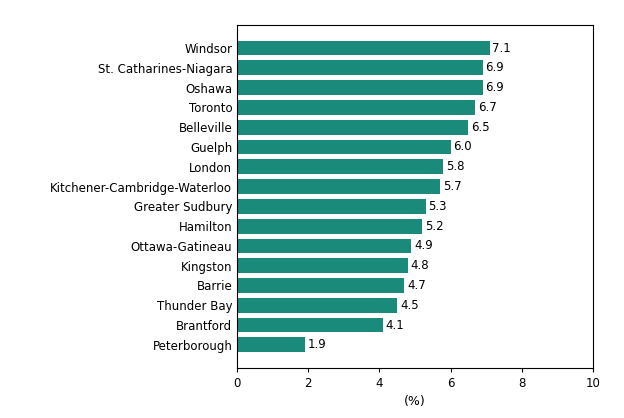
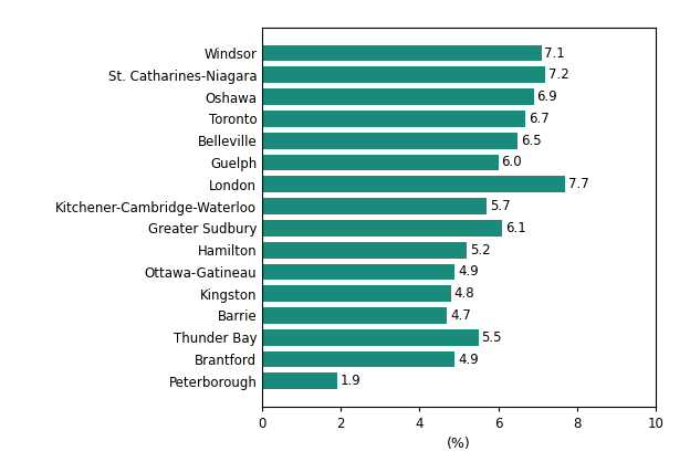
St. Catharines-Niagara: 6.9 -> 7.2
London: 5.8 -> 7.7
Greater Sudbury: 5.3 -> 6.1
Thunder Bay: 4.5 -> 5.5
Brantford: 4.1 -> 4.9
